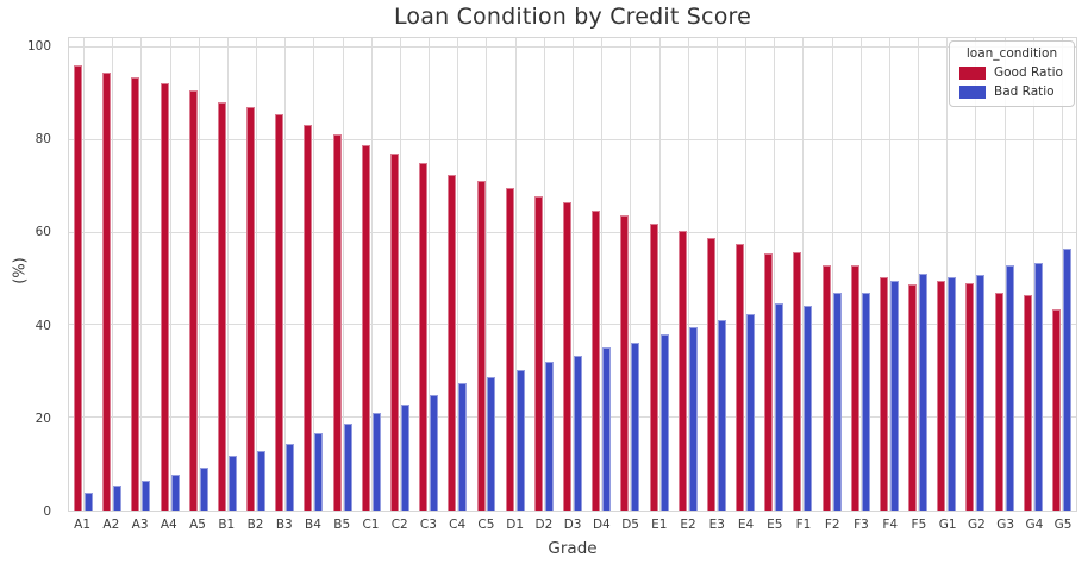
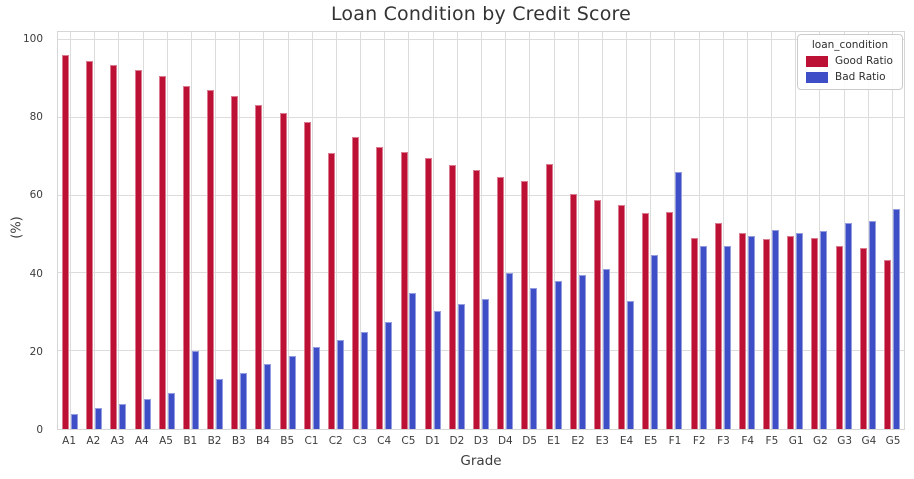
Bad Ratio/B1: 12 -> 20
Good Ratio/C2: 77 -> 71
Bad Ratio/C5: 29 -> 35
Bad Ratio/D4: 35 -> 40
Good Ratio/E1: 62 -> 68
Bad Ratio/E4: 42 -> 33
Bad Ratio/F1: 44 -> 66
Good Ratio/F2: 53 -> 49
